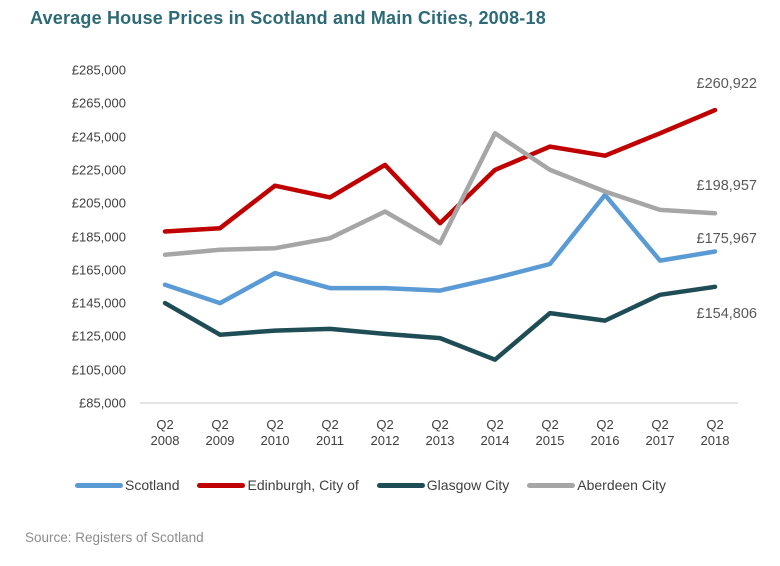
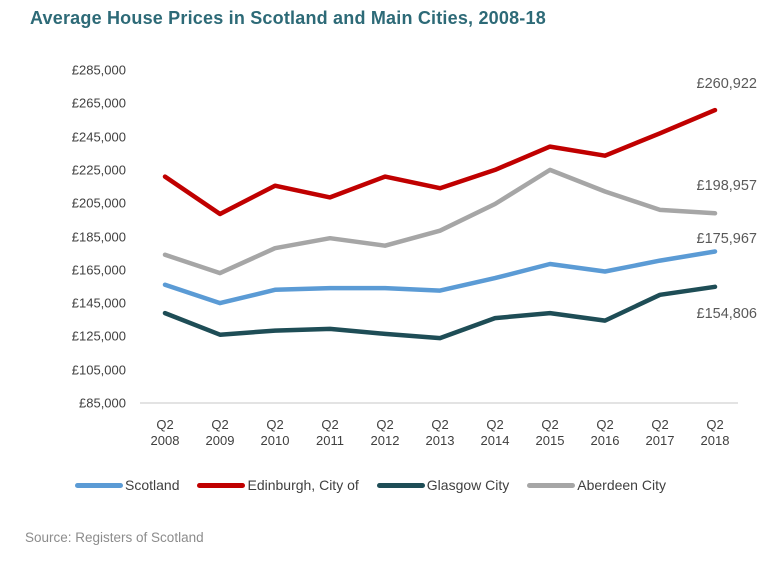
Edinburgh, City of/Q2 2008: £188000 -> £221000
Glasgow City/Q2 2008: £145000 -> £139000
Edinburgh, City of/Q2 2009: £190000 -> £198000
Aberdeen City/Q2 2009: £177000 -> £163000
Scotland/Q2 2010: £163000 -> £153000
Edinburgh, City of/Q2 2012: £228000 -> £221000
Aberdeen City/Q2 2012: £200000 -> £180000
Edinburgh, City of/Q2 2013: £193000 -> £214000
Aberdeen City/Q2 2013: £181000 -> £188000
Glasgow City/Q2 2014: £111000 -> £136000
Aberdeen City/Q2 2014: £247000 -> £204000
Scotland/Q2 2016: £210000 -> £164000
